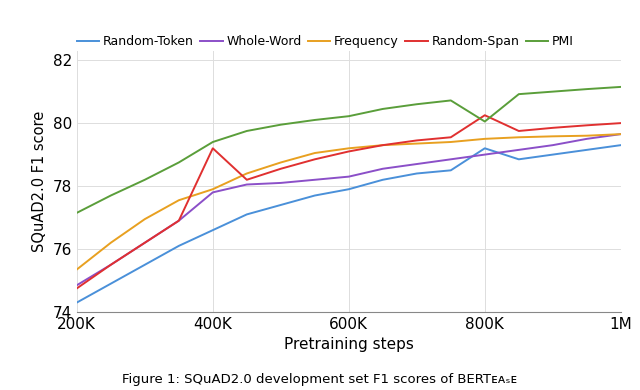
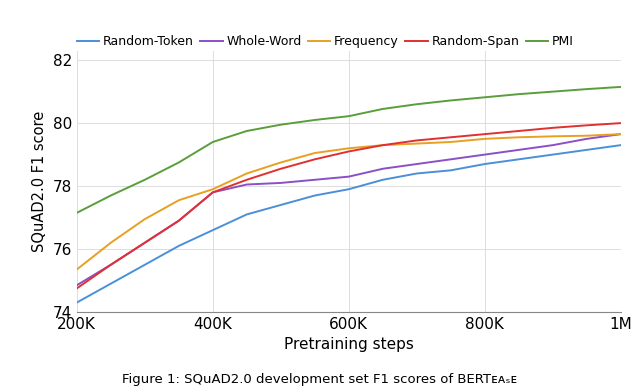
Random-Span/400K: 79.20 -> 77.80
Random-Token/800K: 79.20 -> 78.70
Random-Span/800K: 80.25 -> 79.65
PMI/800K: 80.05 -> 80.82
